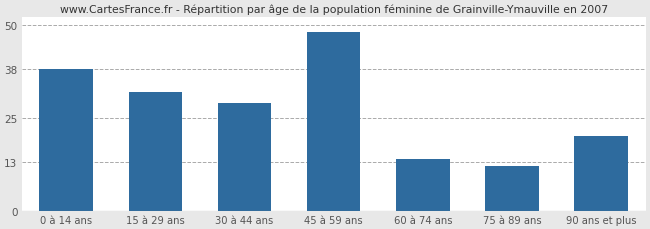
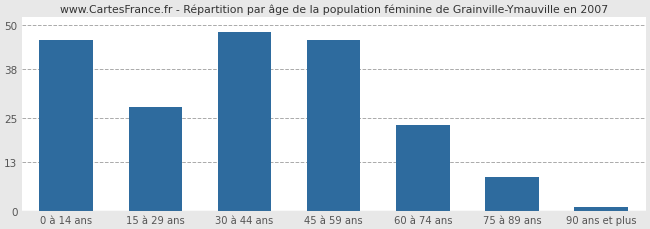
0 à 14 ans: 38 -> 46
15 à 29 ans: 32 -> 28
30 à 44 ans: 29 -> 48
45 à 59 ans: 48 -> 46
60 à 74 ans: 14 -> 23
75 à 89 ans: 12 -> 9
90 ans et plus: 20 -> 1
